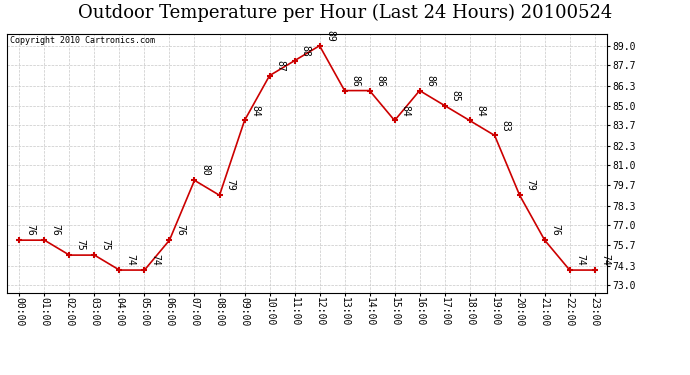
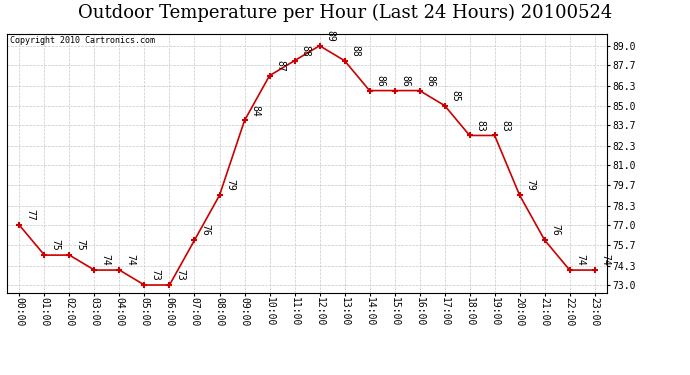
00:00: 76 -> 77
01:00: 76 -> 75
03:00: 75 -> 74
05:00: 74 -> 73
06:00: 76 -> 73
07:00: 80 -> 76
13:00: 86 -> 88
15:00: 84 -> 86
18:00: 84 -> 83
